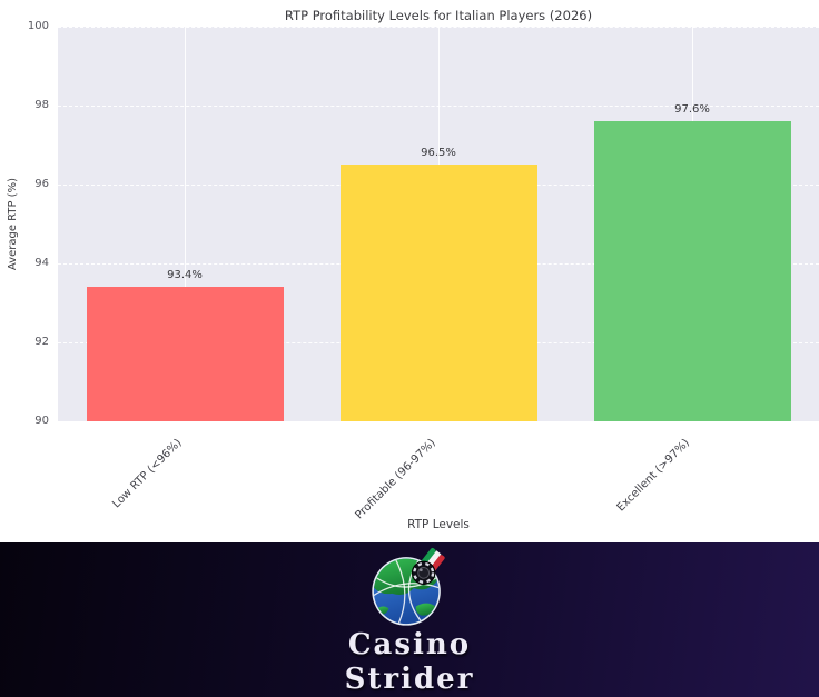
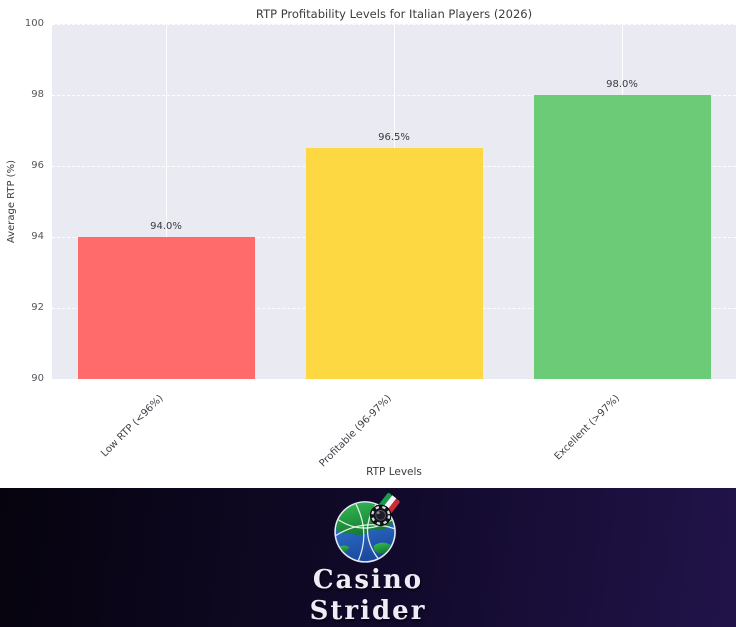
Low RTP (<96%): 93.4% -> 94.0%
Excellent (>97%): 97.6% -> 98.0%
